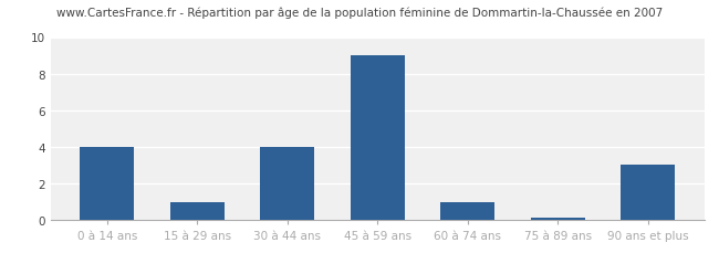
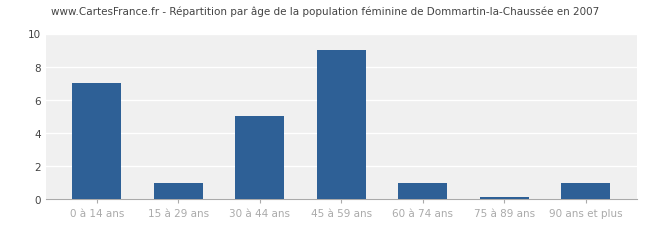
0 à 14 ans: 4.0 -> 7.0
30 à 44 ans: 4.0 -> 5.0
90 ans et plus: 3.0 -> 1.0
